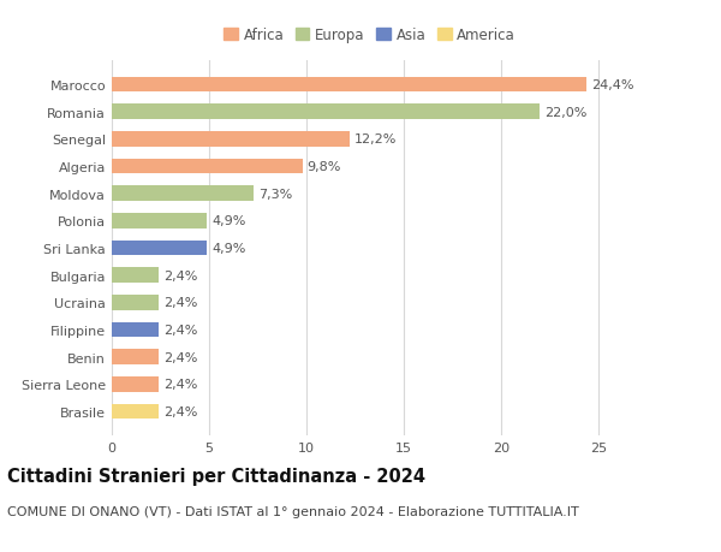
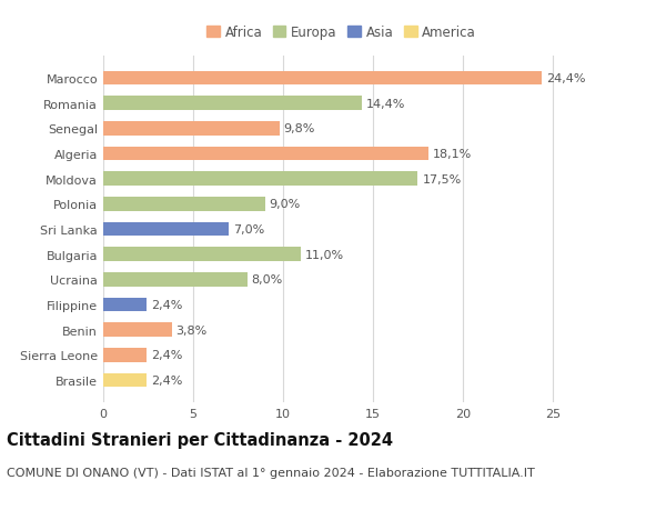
Romania: 22,0% -> 14,4%
Senegal: 12,2% -> 9,8%
Algeria: 9,8% -> 18,1%
Moldova: 7,3% -> 17,5%
Polonia: 4,9% -> 9,0%
Sri Lanka: 4,9% -> 7,0%
Bulgaria: 2,4% -> 11,0%
Ucraina: 2,4% -> 8,0%
Benin: 2,4% -> 3,8%
